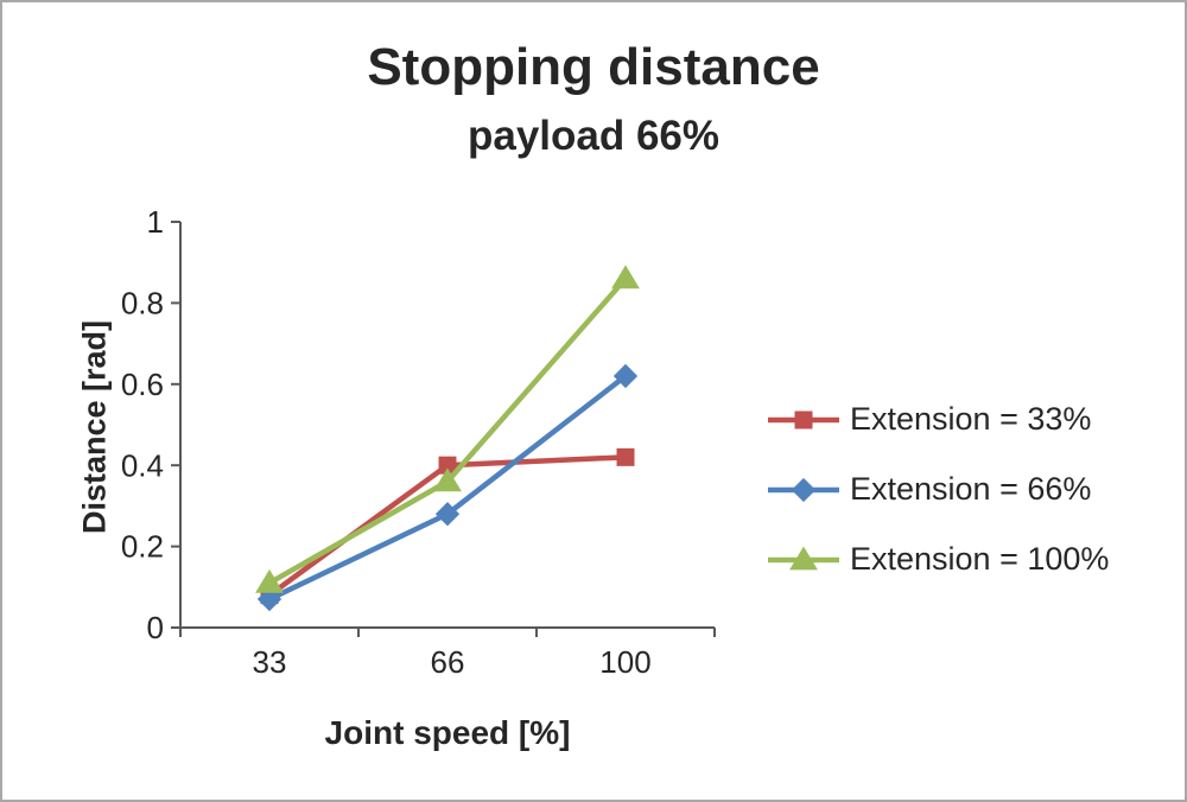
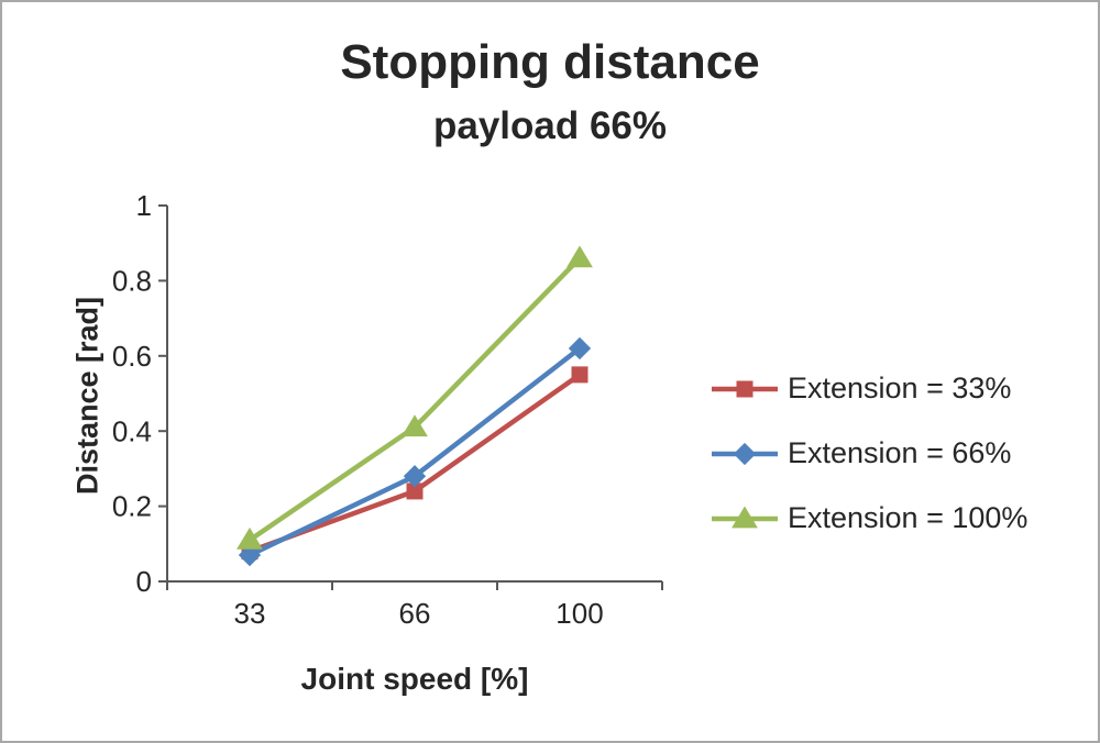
Extension = 33%/66: 0.40 -> 0.24
Extension = 100%/66: 0.36 -> 0.41
Extension = 33%/100: 0.42 -> 0.55
